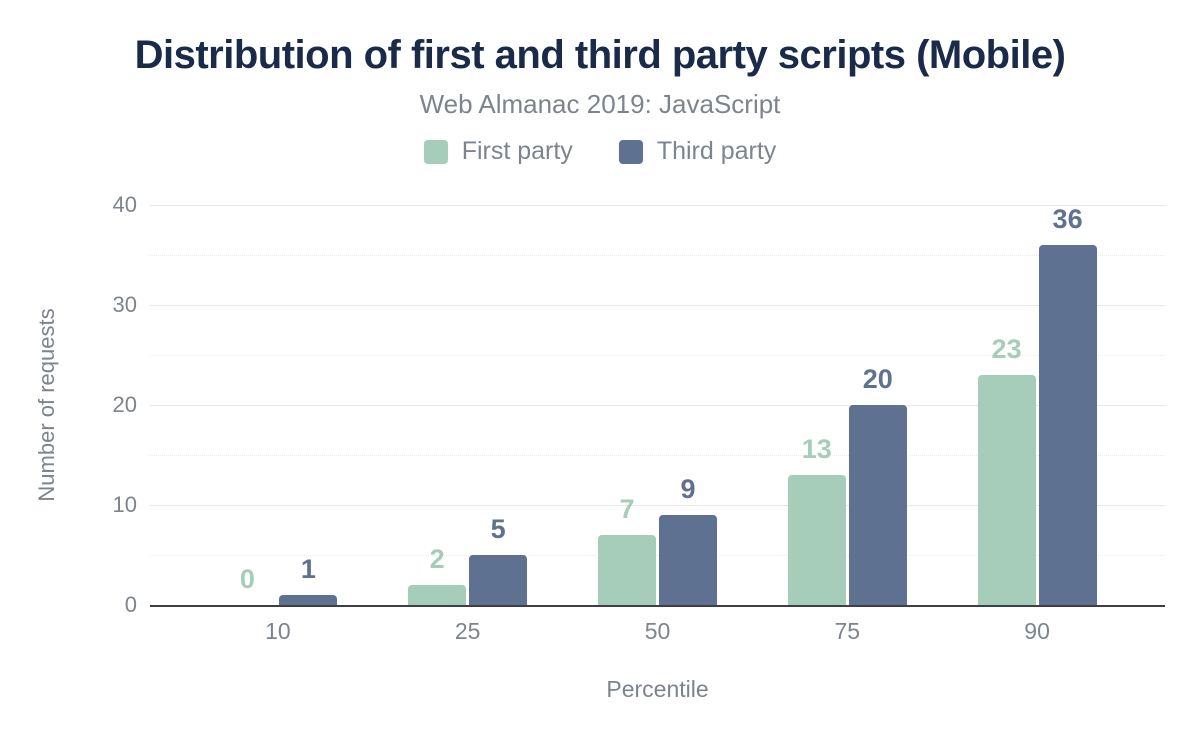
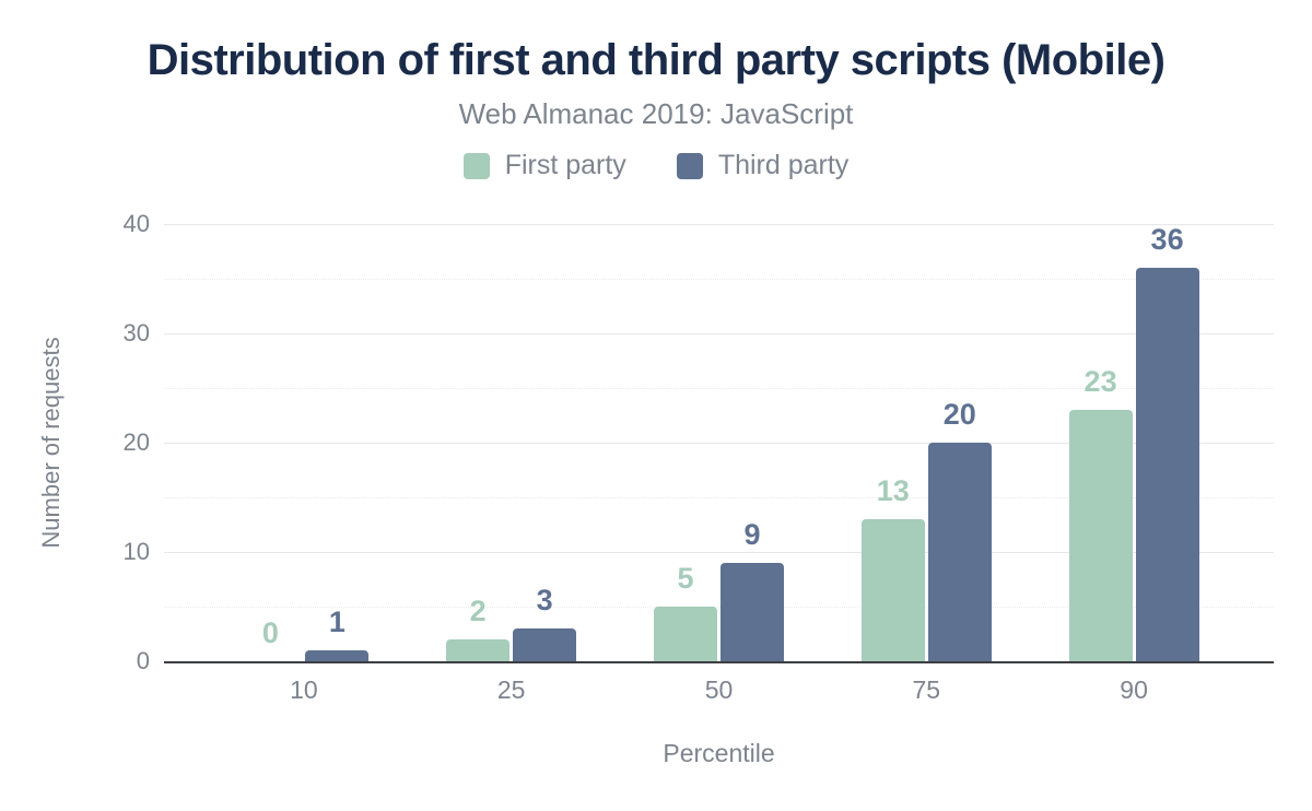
Third party/25: 5 -> 3
First party/50: 7 -> 5
